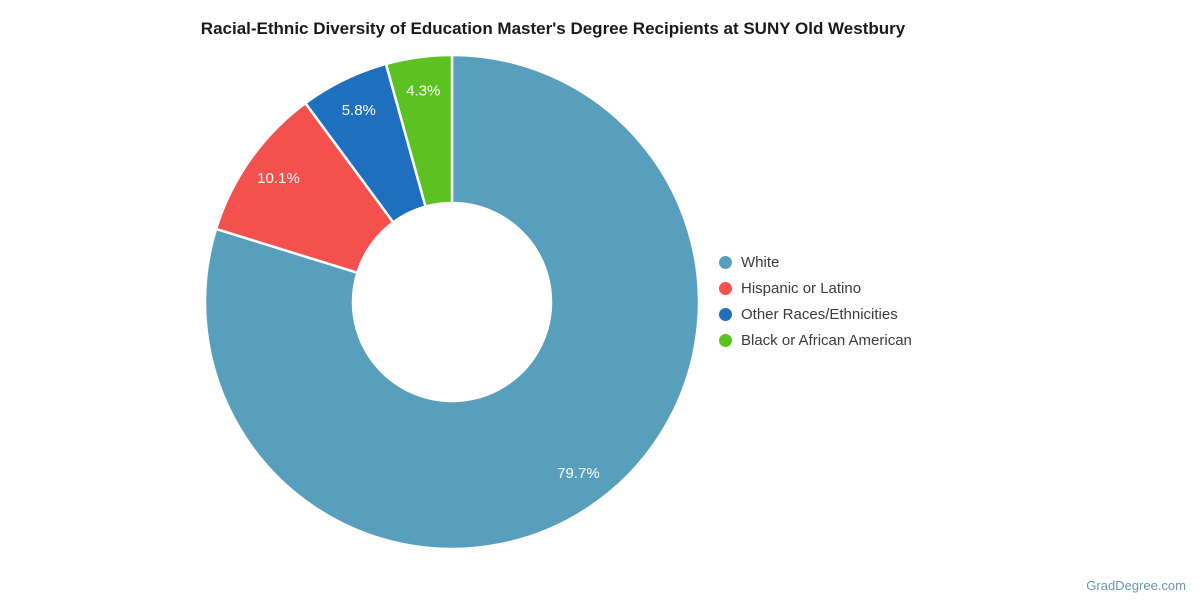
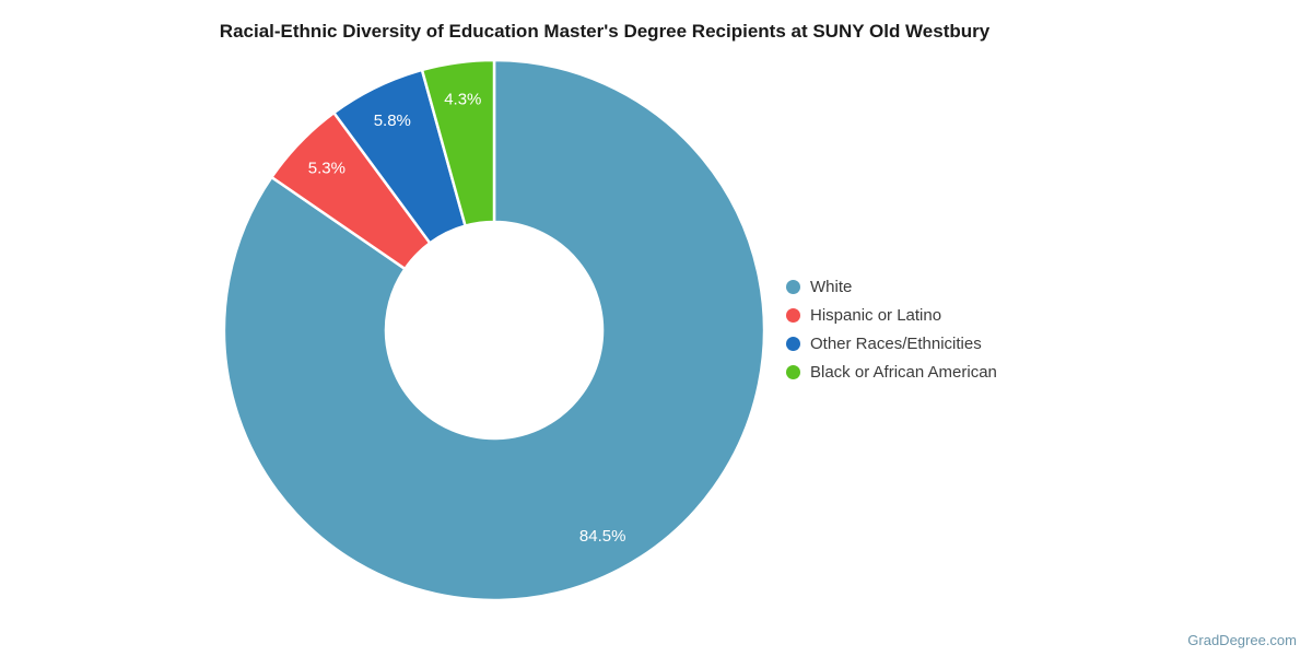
White: 79.7% -> 84.5%
Hispanic or Latino: 10.1% -> 5.3%
